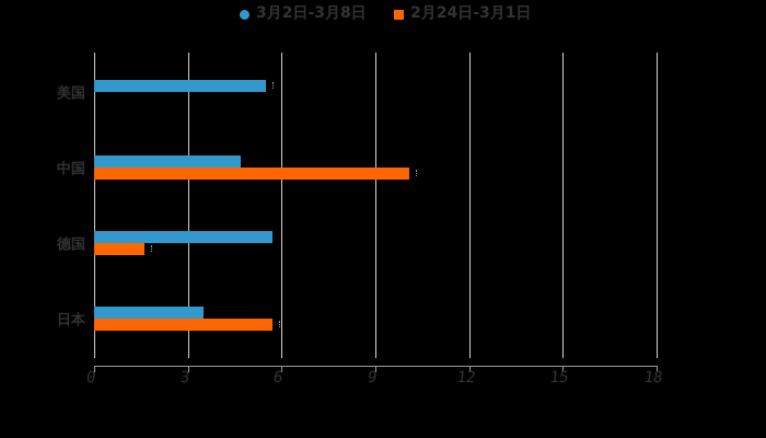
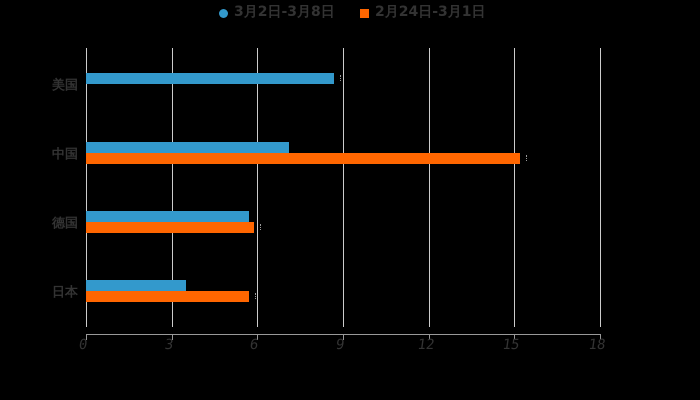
3月2日-3月8日/美国: 5.5 -> 8.7
3月2日-3月8日/中国: 4.7 -> 7.1
2月24日-3月1日/中国: 10.1 -> 15.2
2月24日-3月1日/德国: 1.6 -> 5.9
